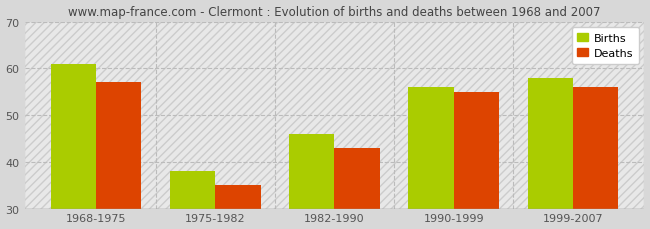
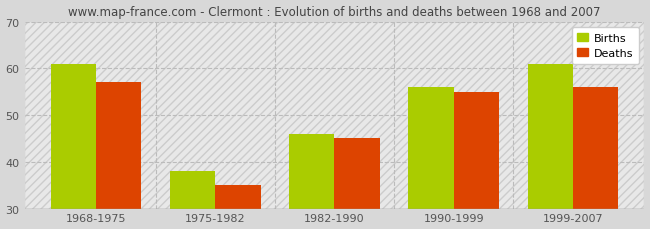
Deaths/1982-1990: 43 -> 45
Births/1999-2007: 58 -> 61
